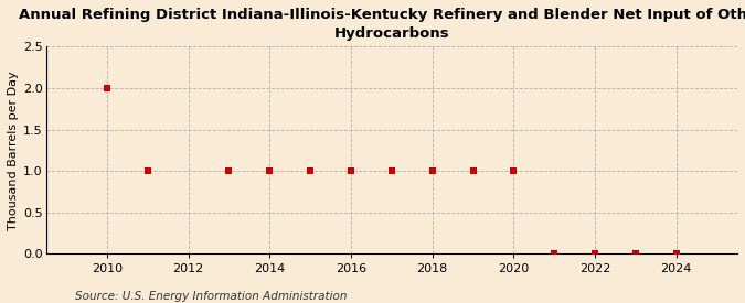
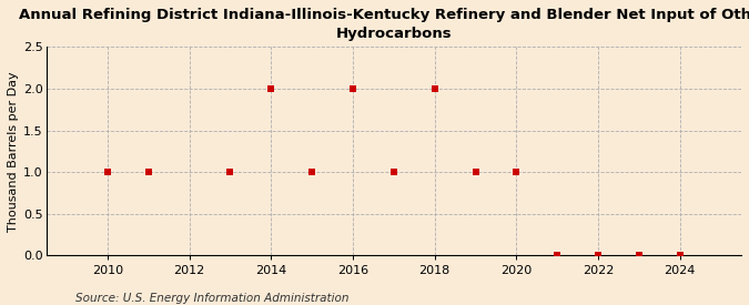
2010: 2 -> 1
2014: 1 -> 2
2016: 1 -> 2
2018: 1 -> 2
